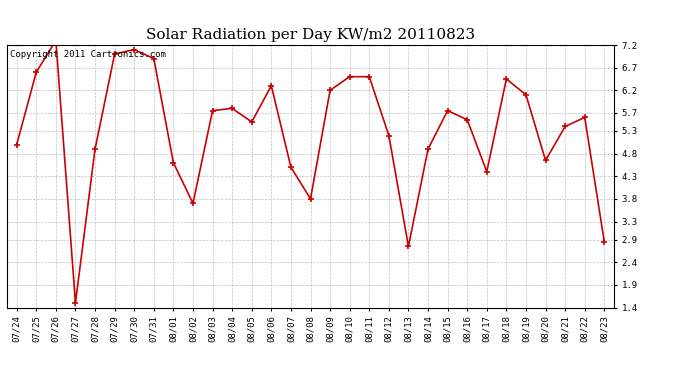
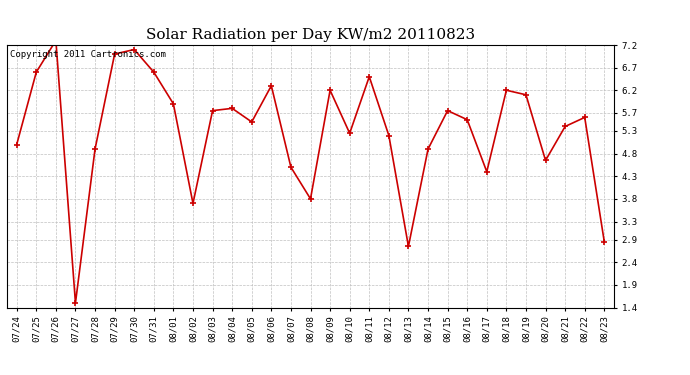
07/31: 6.90 -> 6.60
08/01: 4.60 -> 5.90
08/10: 6.50 -> 5.25
08/18: 6.45 -> 6.20
